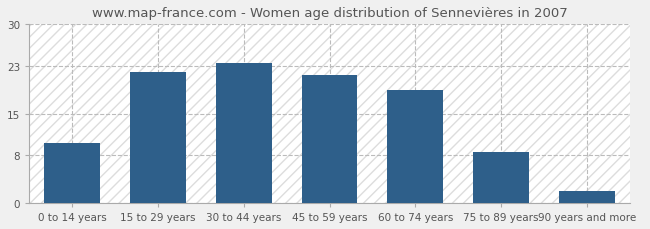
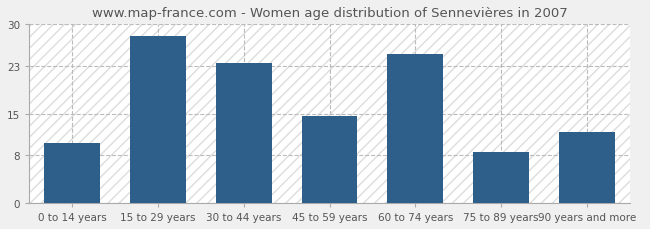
15 to 29 years: 22.0 -> 28.0
45 to 59 years: 21.5 -> 14.6
60 to 74 years: 19.0 -> 25.0
90 years and more: 2.0 -> 12.0
